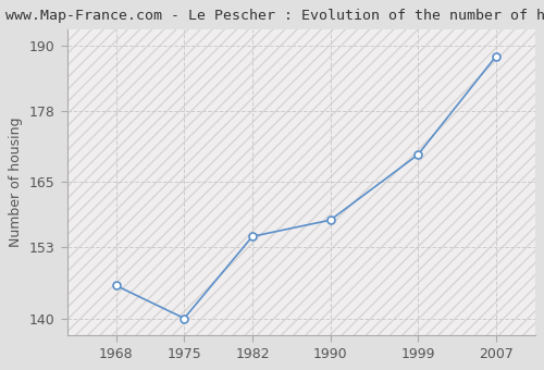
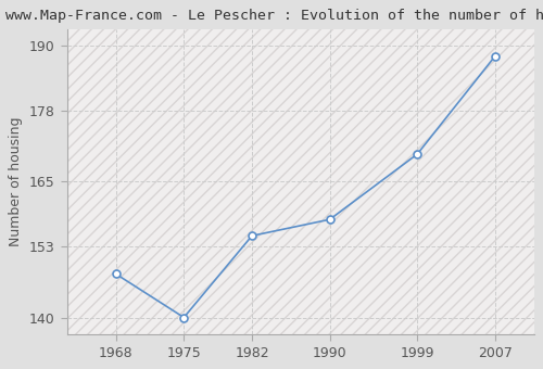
1968: 146 -> 148
